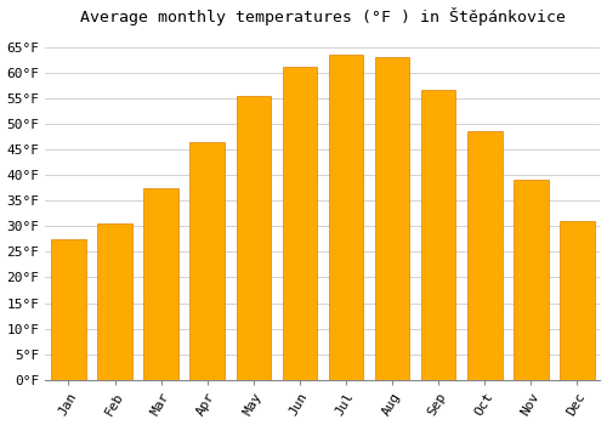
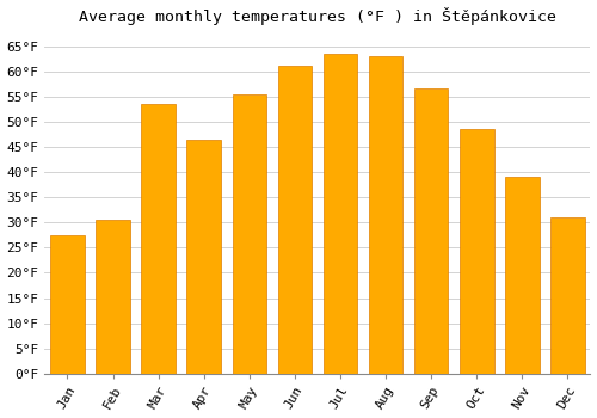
Mar: 37.5°F -> 53.5°F
